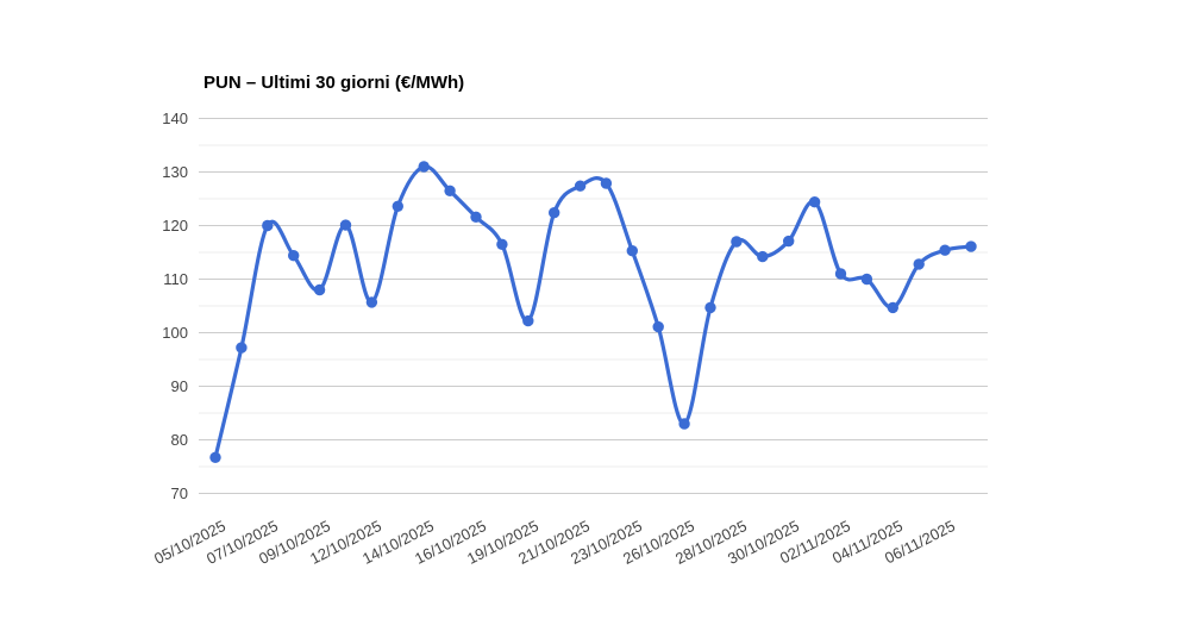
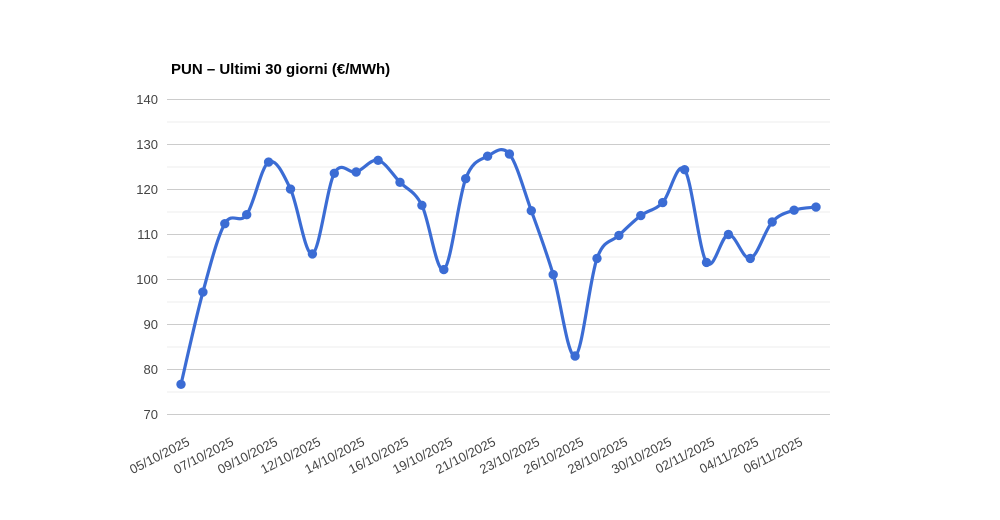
07/10/2025: 120 -> 112
09/10/2025: 108 -> 126
14/10/2025: 131 -> 124
28/10/2025: 117 -> 110
02/11/2025: 111 -> 104
